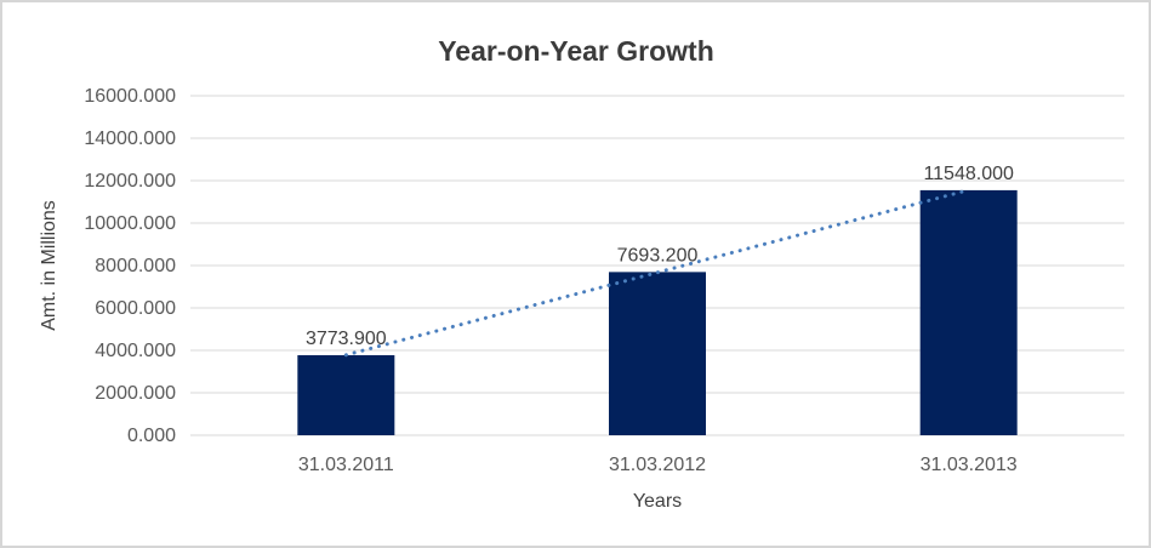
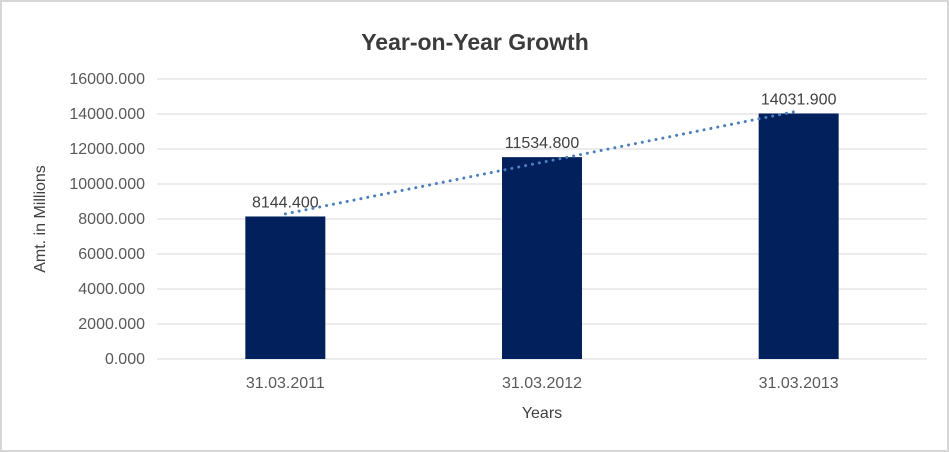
31.03.2011: 3773.900 -> 8144.400
31.03.2012: 7693.200 -> 11534.800
31.03.2013: 11548.000 -> 14031.900
